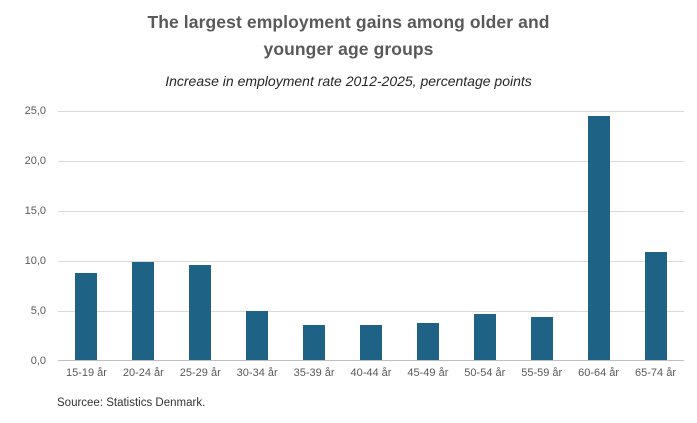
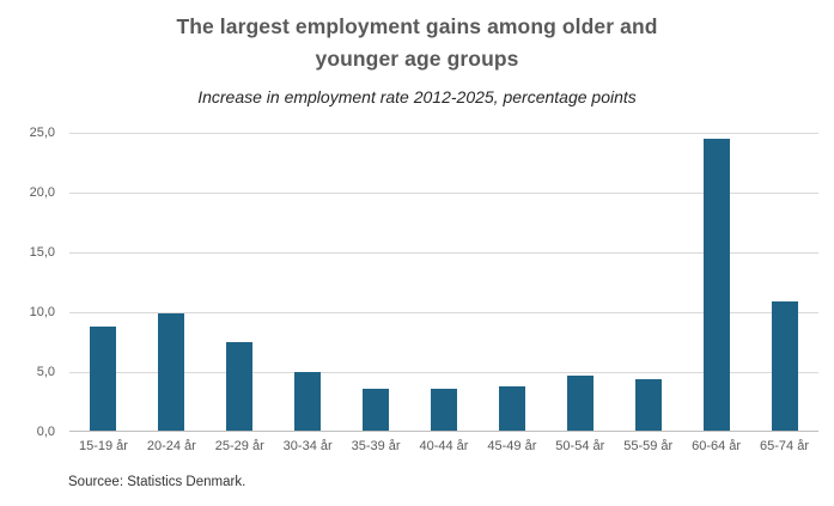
25-29 år: 9,5 -> 7,4
